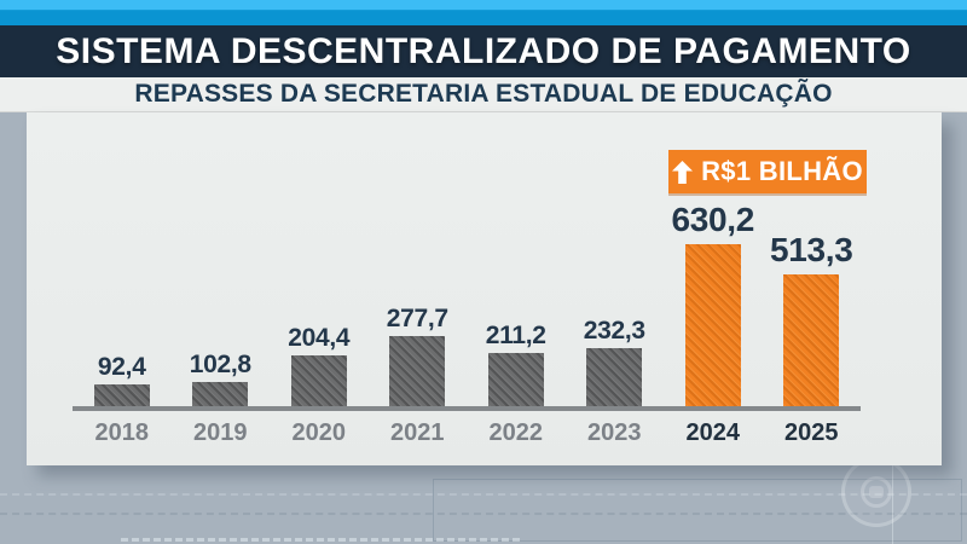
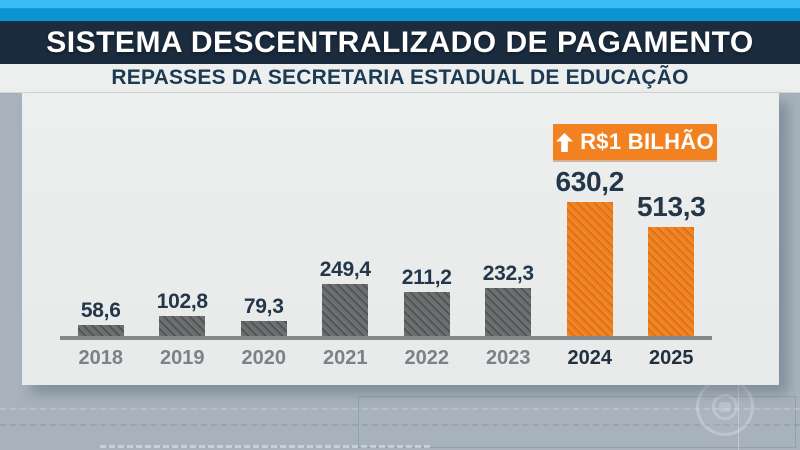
2018: 92,4 -> 58,6
2020: 204,4 -> 79,3
2021: 277,7 -> 249,4
